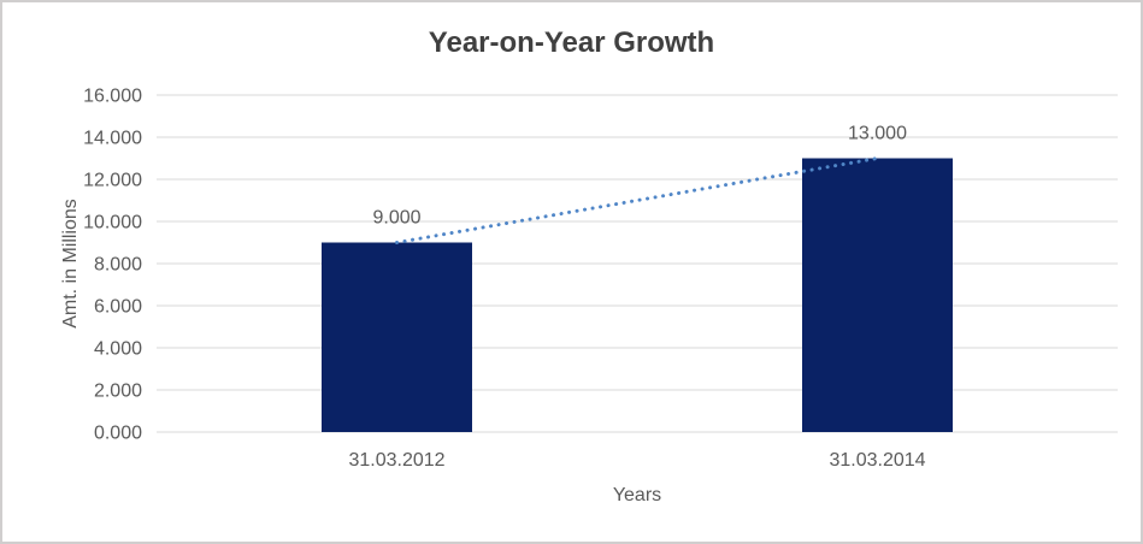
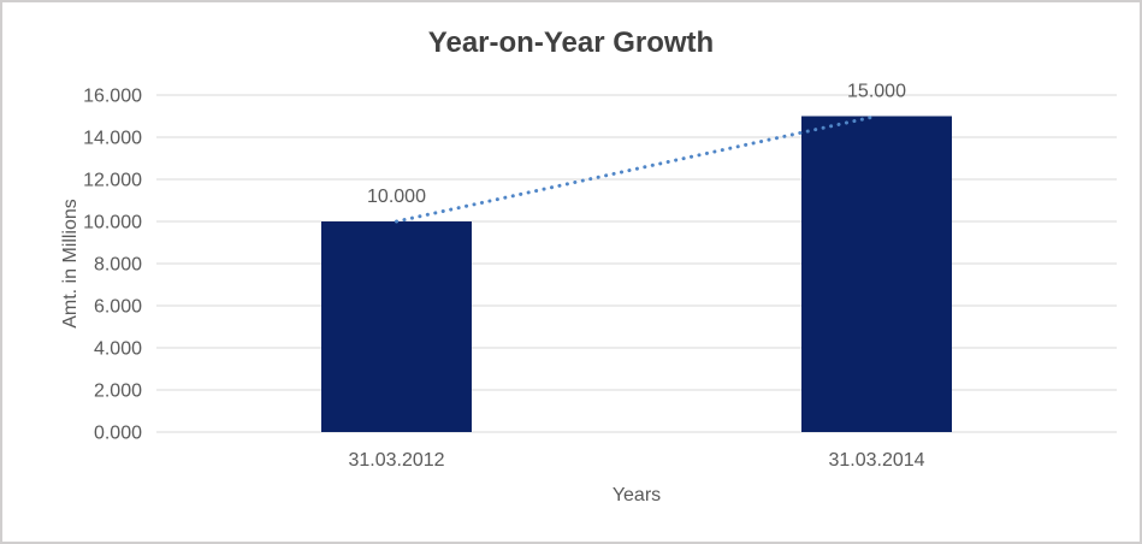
31.03.2012: 9.000 -> 10.000
31.03.2014: 13.000 -> 15.000
